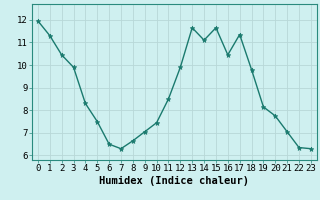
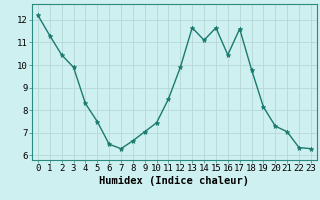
0: 11.95 -> 12.20
17: 11.35 -> 11.60
20: 7.75 -> 7.30
